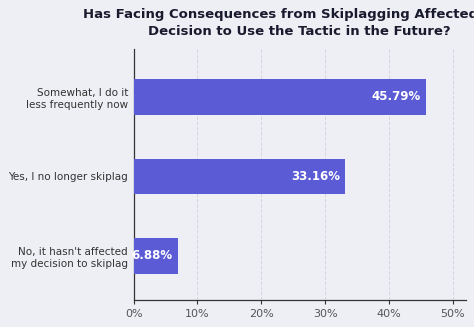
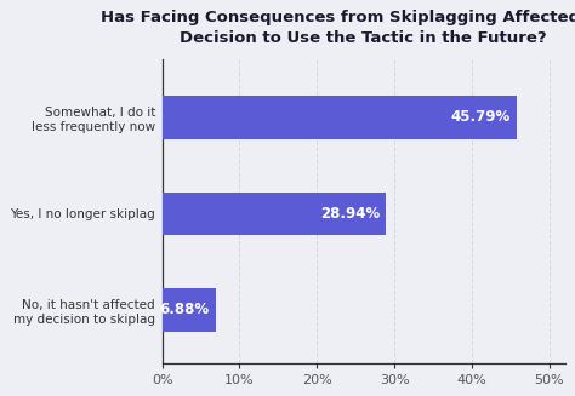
Yes, I no longer skiplag: 33.16% -> 28.94%
